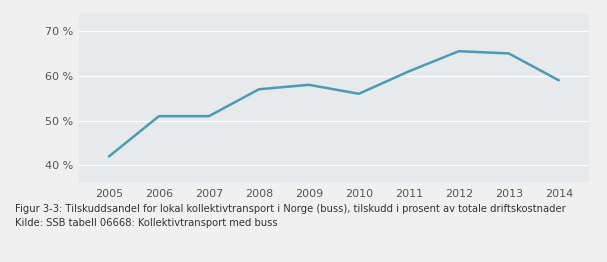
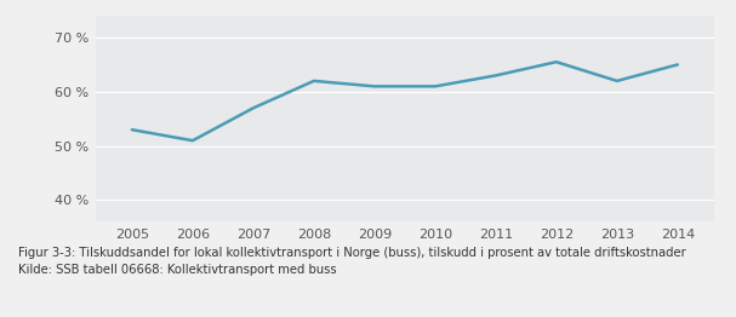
2005: 42.0 % -> 53.0 %
2007: 51.0 % -> 57.0 %
2008: 57.0 % -> 62.0 %
2009: 58.0 % -> 61.0 %
2010: 56.0 % -> 61.0 %
2011: 61.0 % -> 63.0 %
2013: 65.0 % -> 62.0 %
2014: 59.0 % -> 65.0 %
